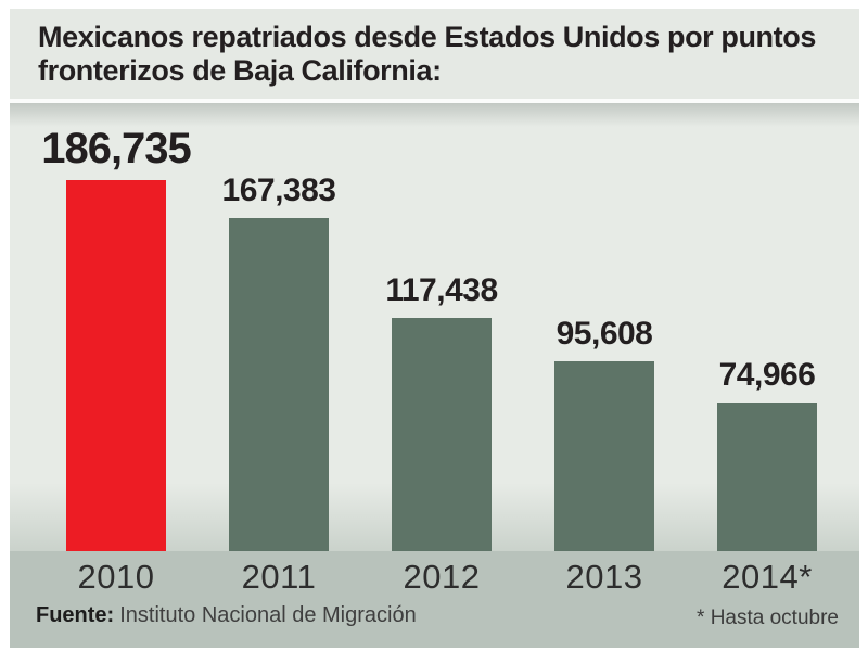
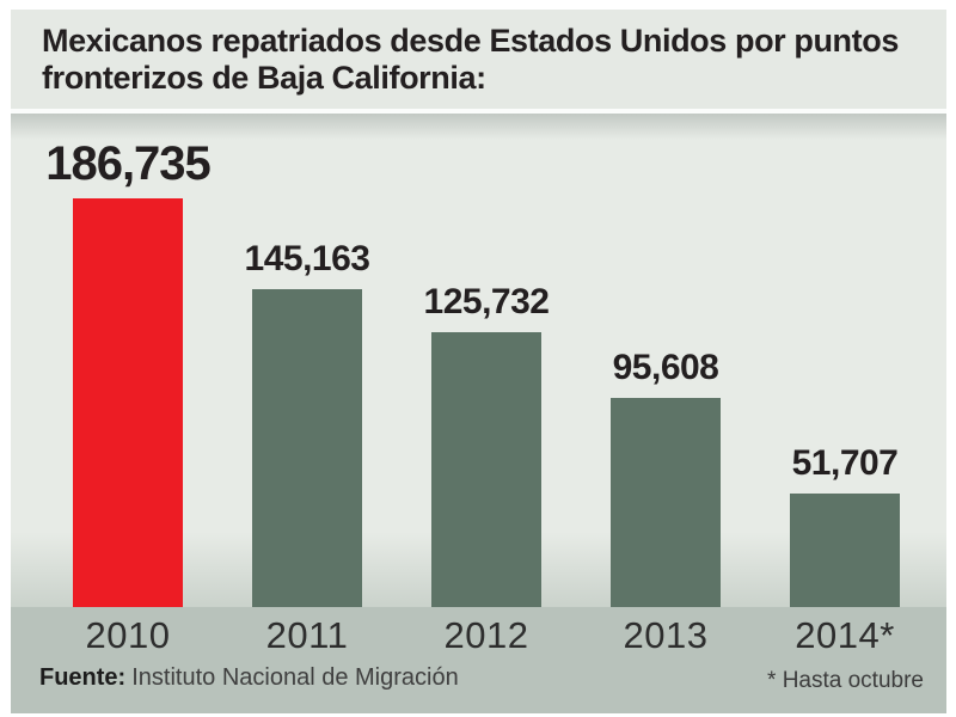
2011: 167,383 -> 145,163
2012: 117,438 -> 125,732
2014*: 74,966 -> 51,707
